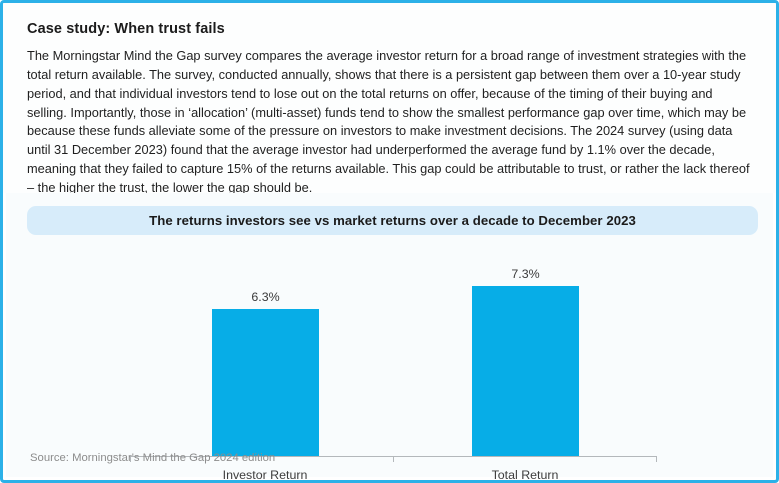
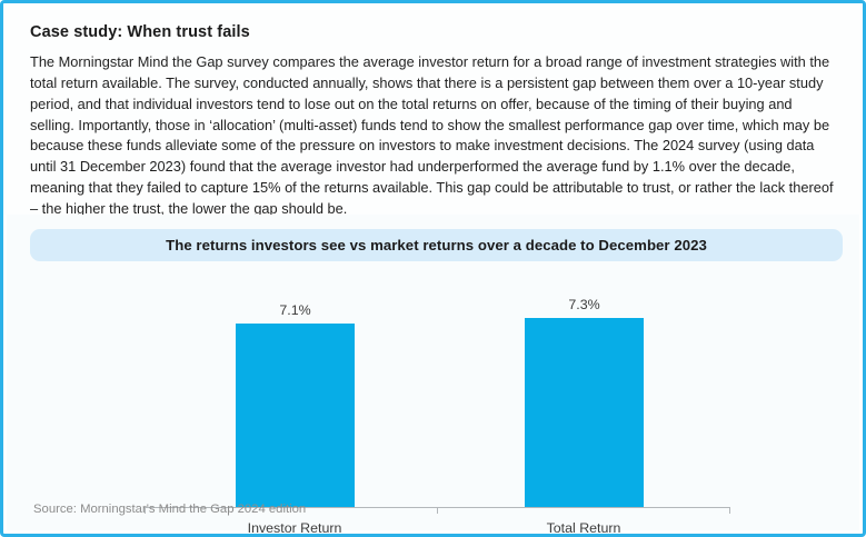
Investor Return: 6.3% -> 7.1%
